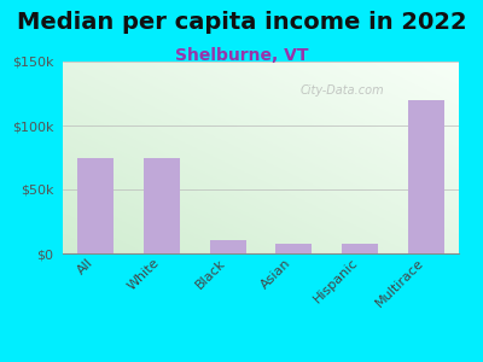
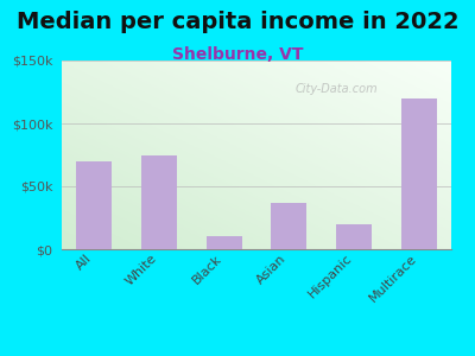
All: $75k -> $70k
Asian: $8k -> $37k
Hispanic: $8k -> $20k
